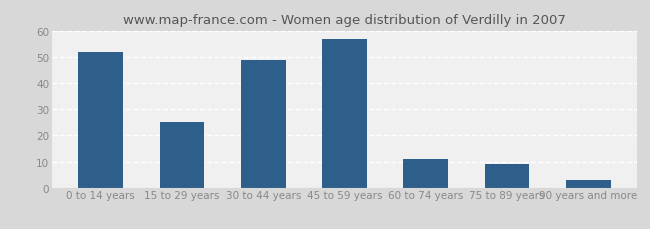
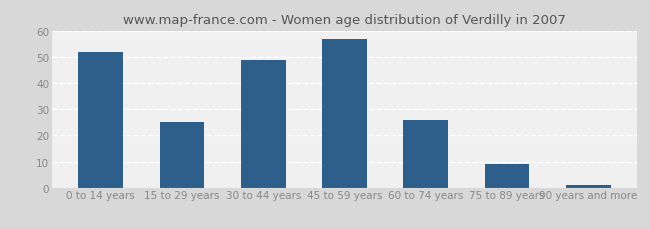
60 to 74 years: 11 -> 26
90 years and more: 3 -> 1
